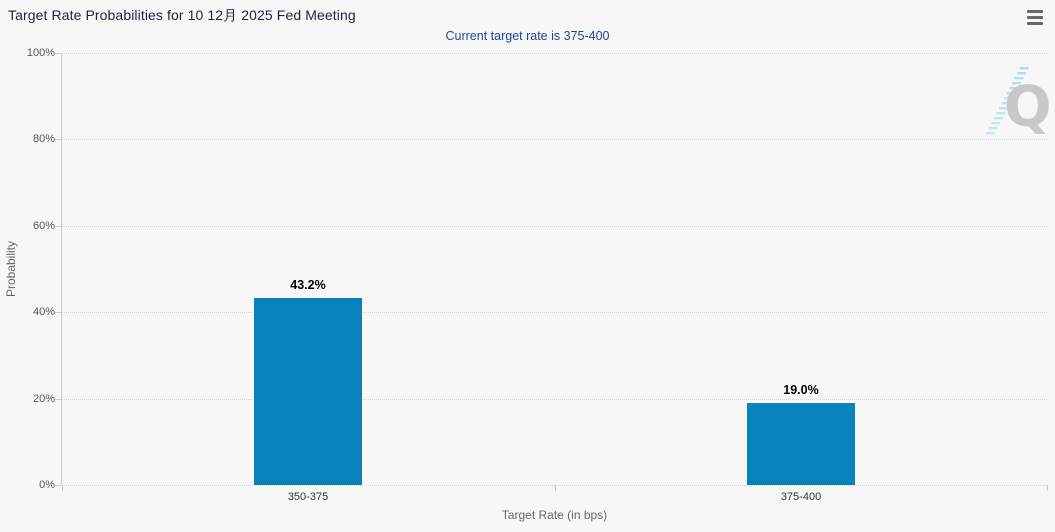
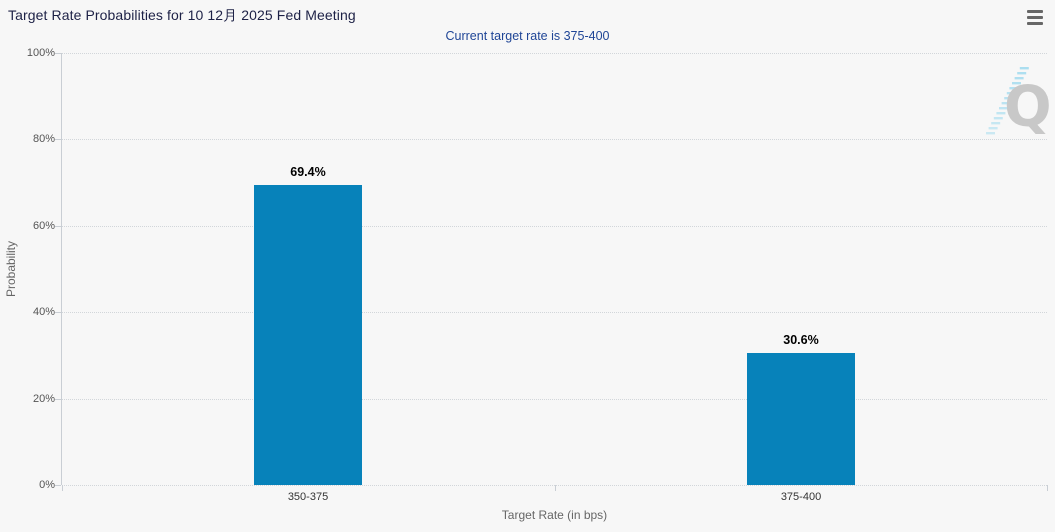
350-375: 43.2% -> 69.4%
375-400: 19.0% -> 30.6%
